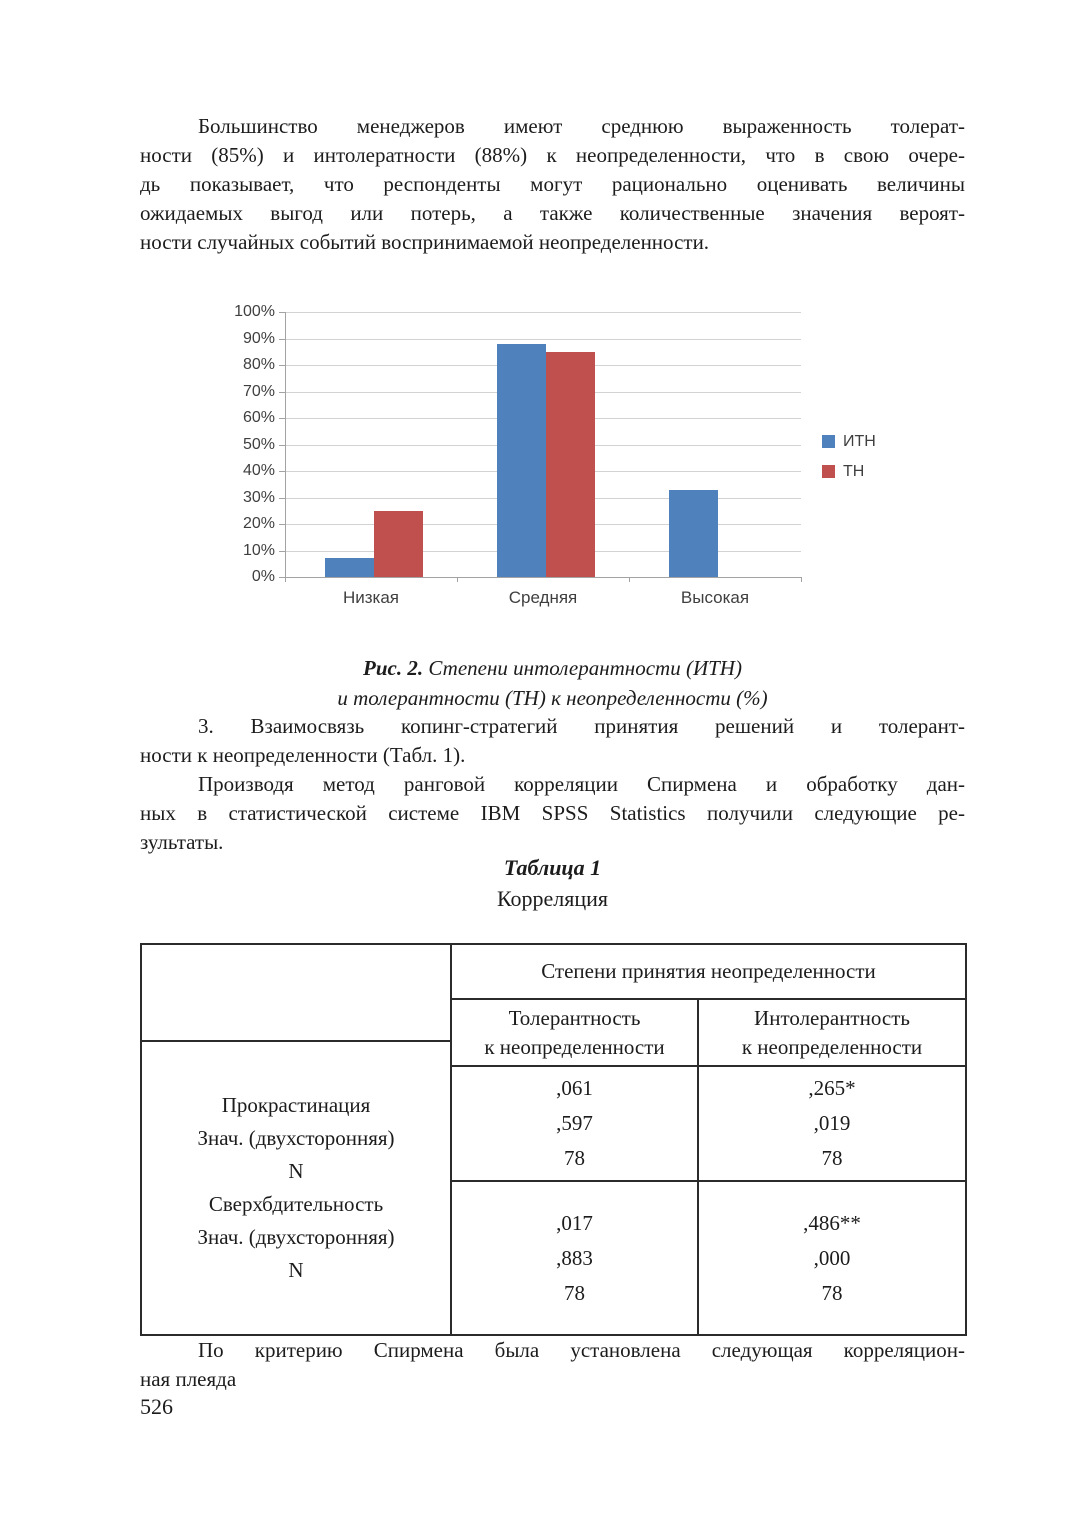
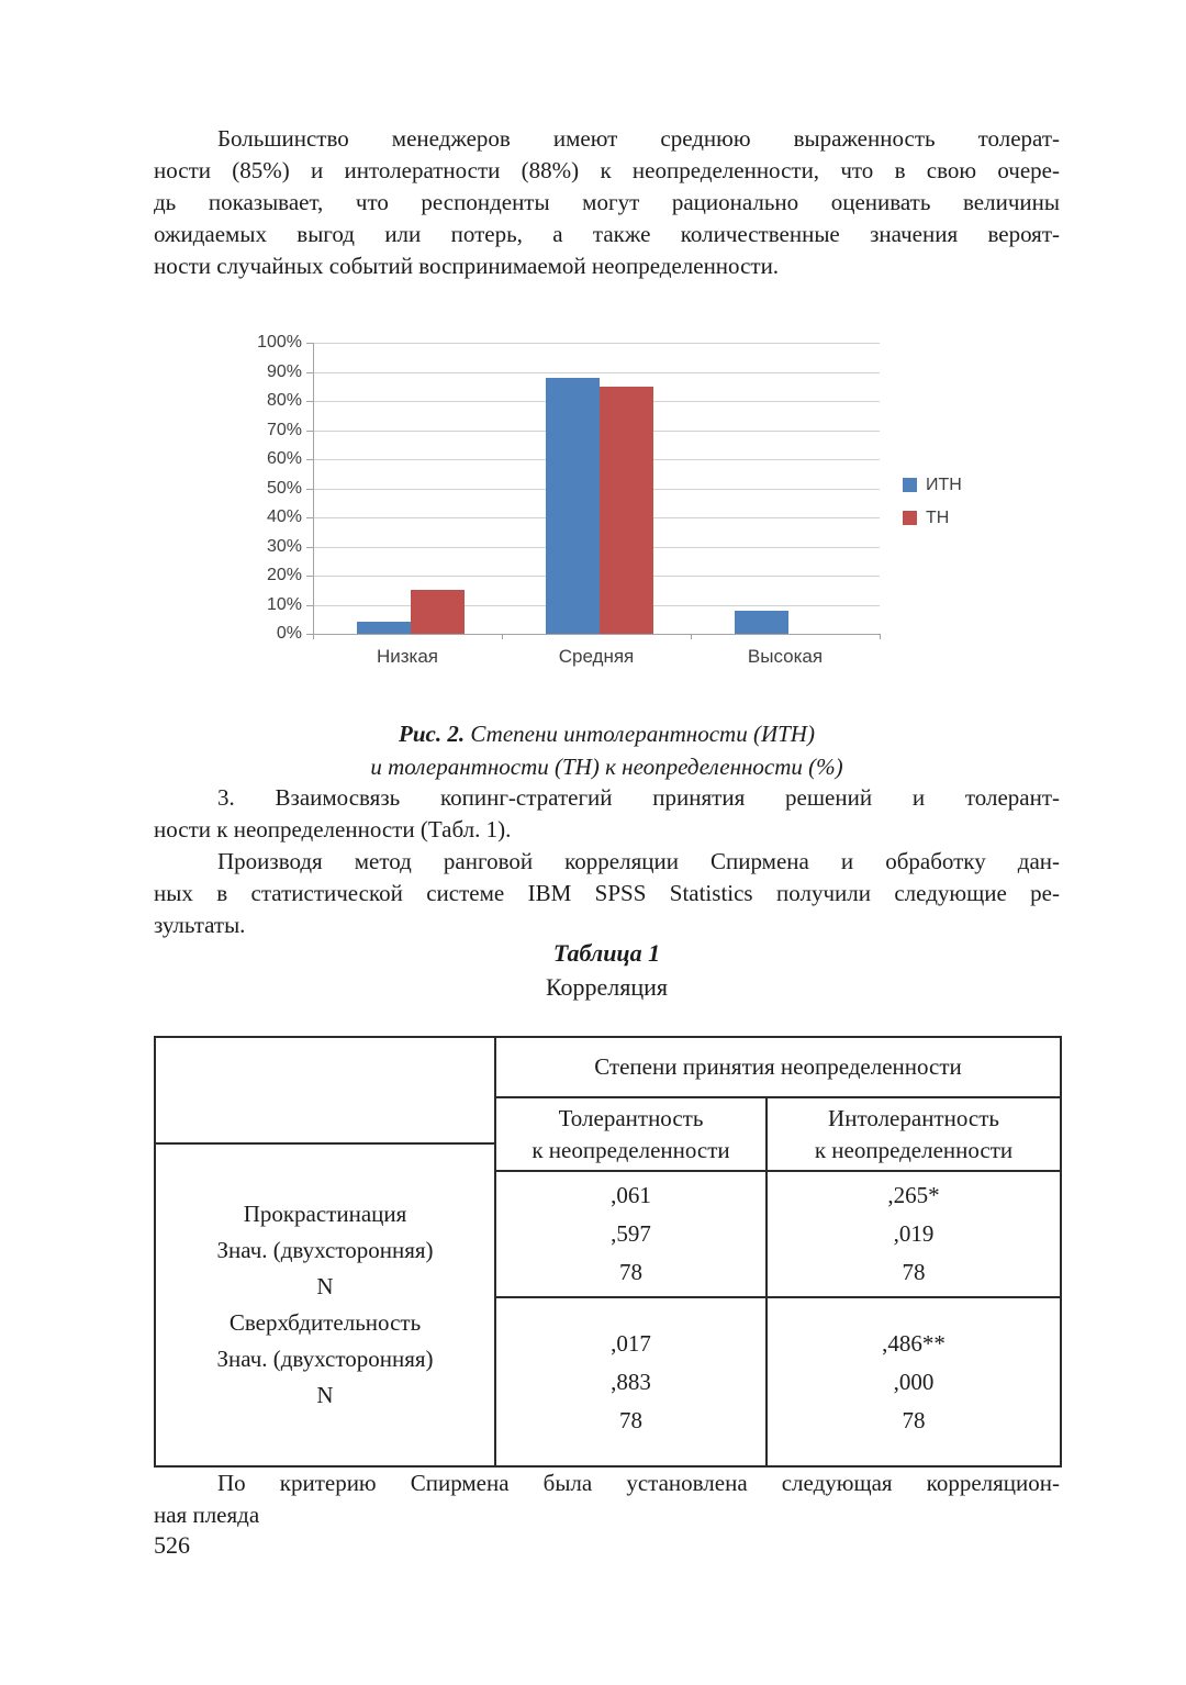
ИТН/Низкая: 7% -> 4%
ТН/Низкая: 25% -> 15%
ИТН/Высокая: 33% -> 8%
